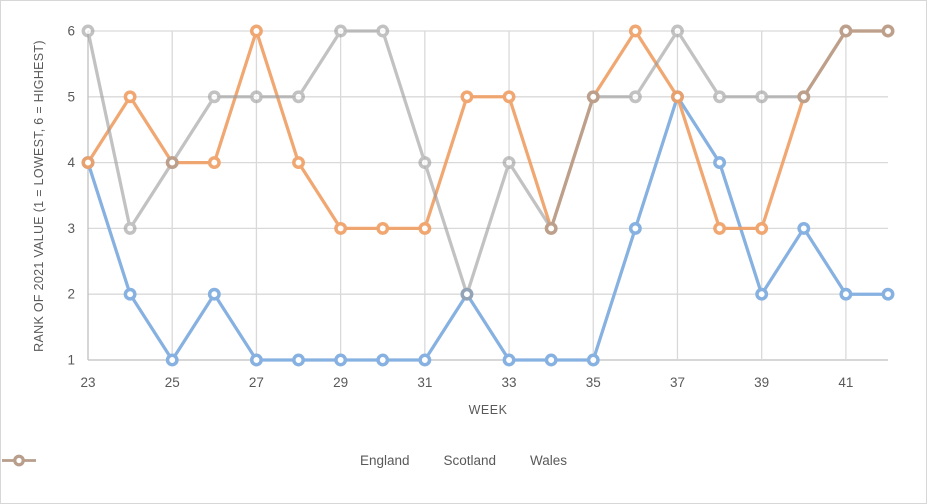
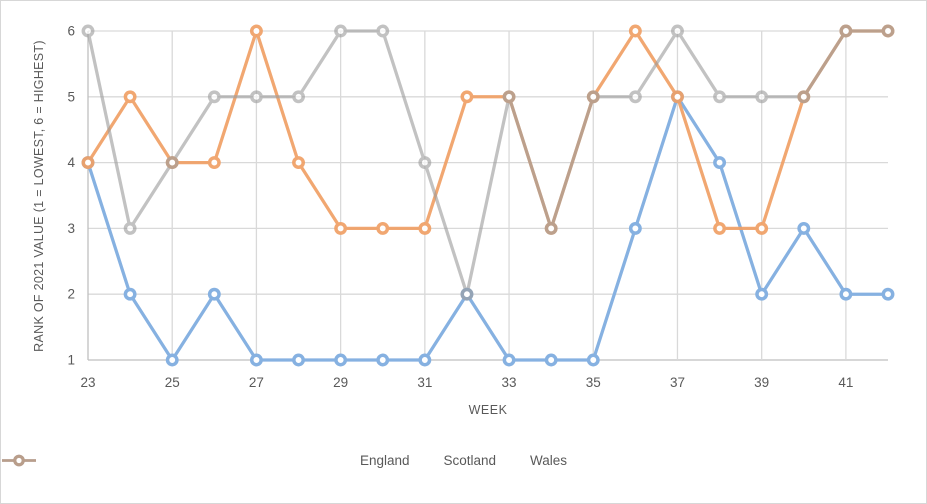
Wales/33: 4 -> 5
